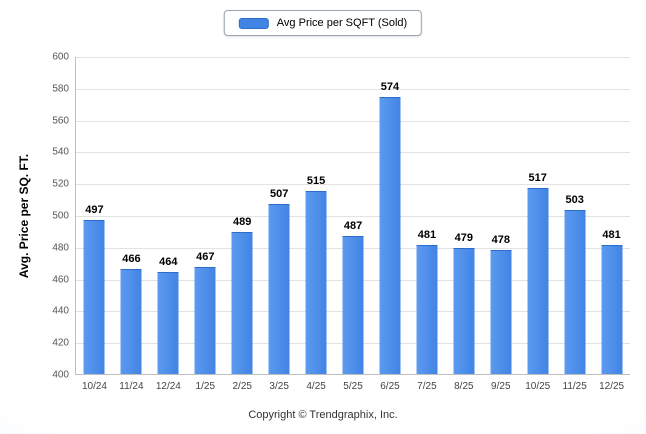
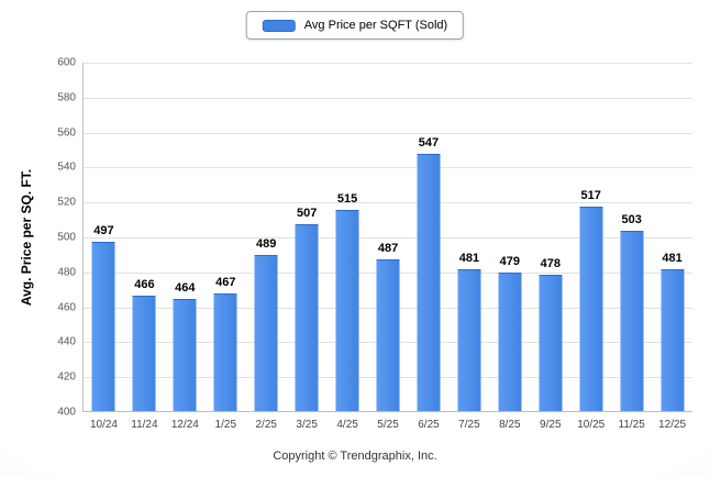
6/25: 574 -> 547
